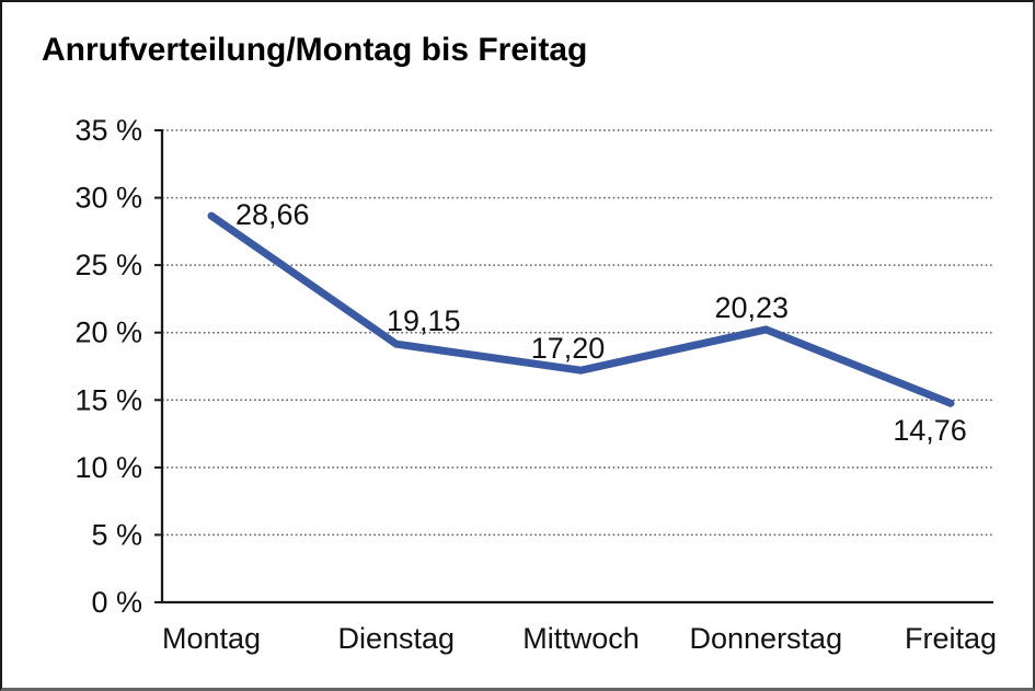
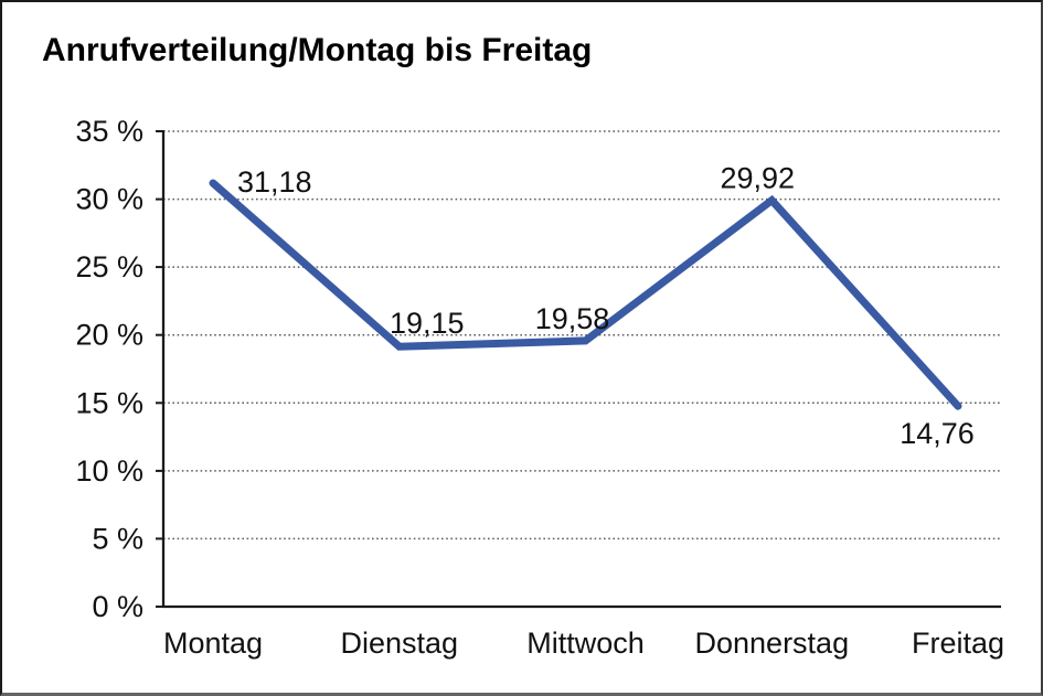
Montag: 28,66 -> 31,18
Mittwoch: 17,20 -> 19,58
Donnerstag: 20,23 -> 29,92
